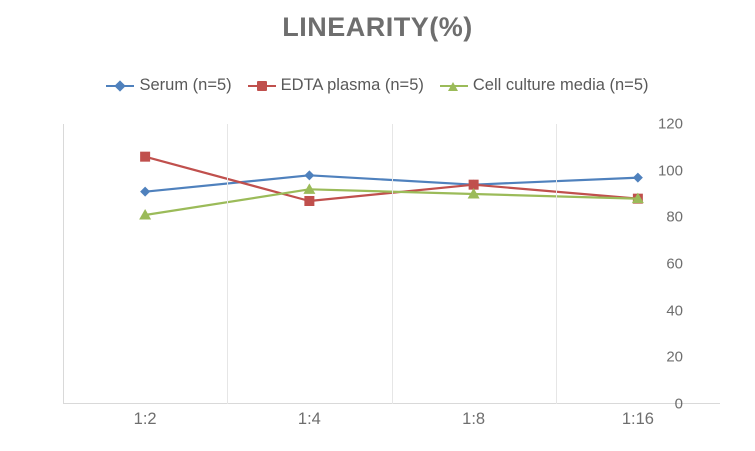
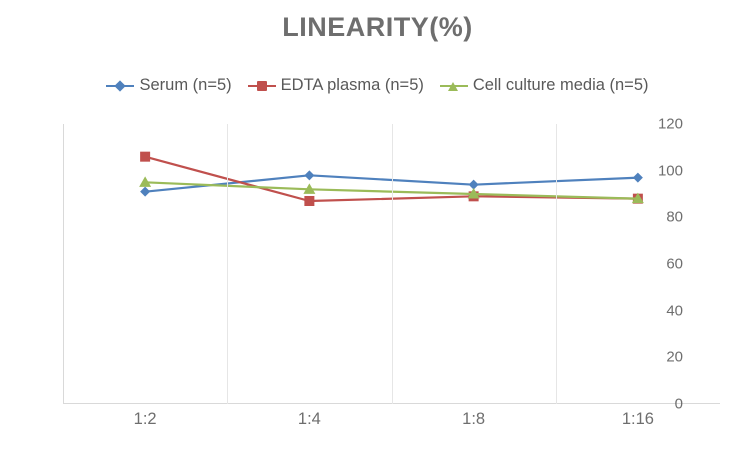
Cell culture media (n=5)/1:2: 81 -> 95
EDTA plasma (n=5)/1:8: 94 -> 89
